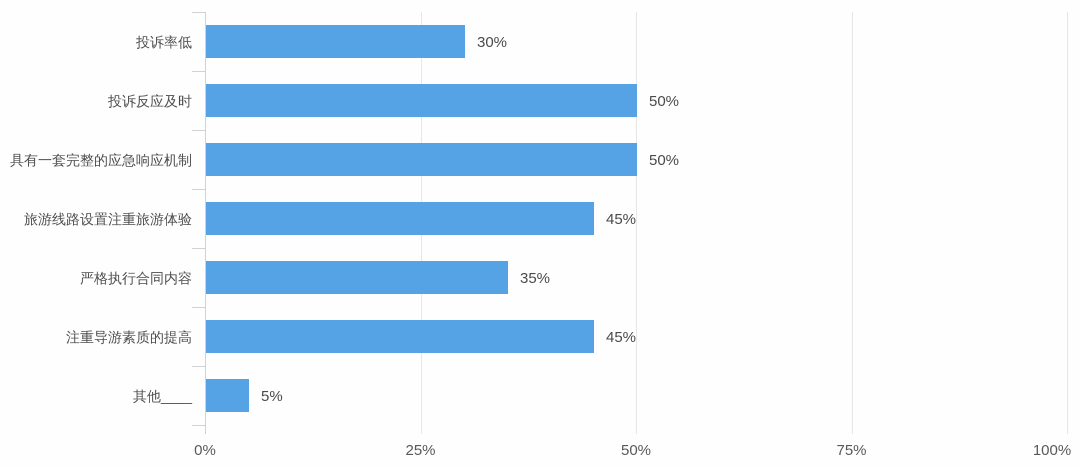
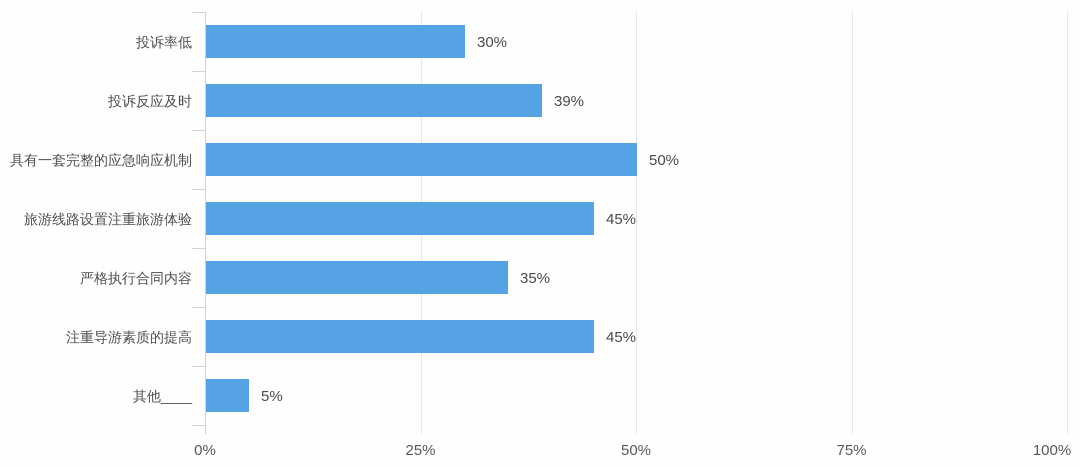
投诉反应及时: 50% -> 39%
